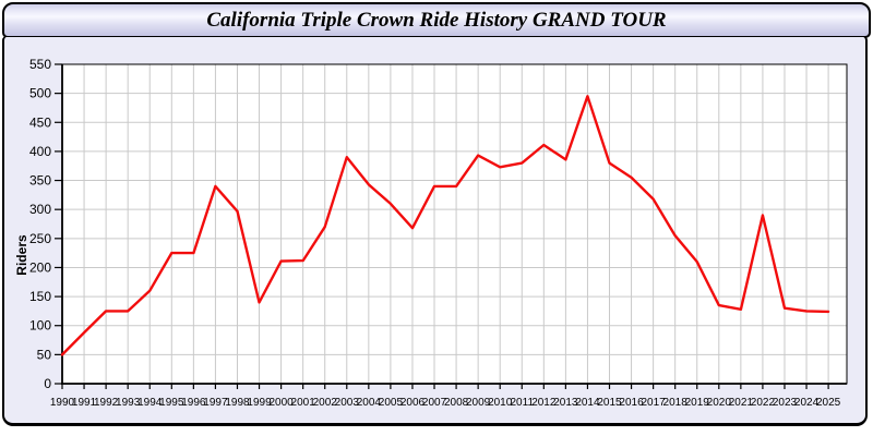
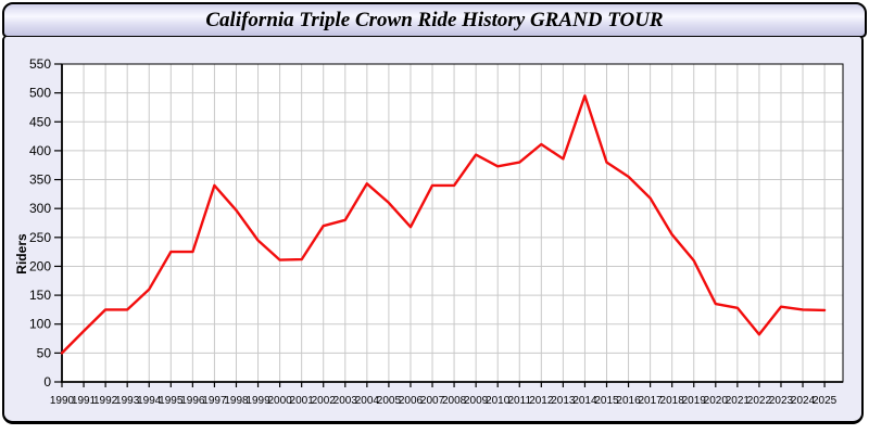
1999: 140 -> 240
2003: 390 -> 280
2022: 290 -> 80
